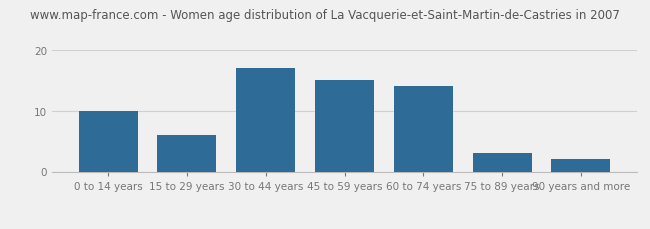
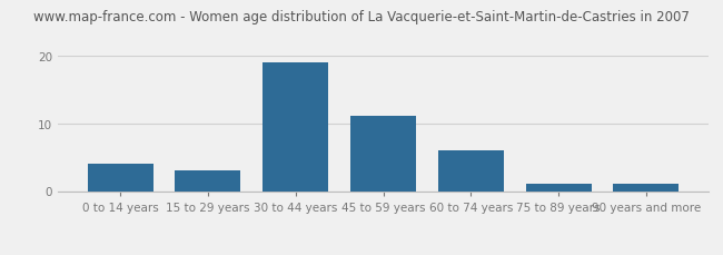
0 to 14 years: 10 -> 4
15 to 29 years: 6 -> 3
30 to 44 years: 17 -> 19
45 to 59 years: 15 -> 11
60 to 74 years: 14 -> 6
75 to 89 years: 3 -> 1
90 years and more: 2 -> 1
